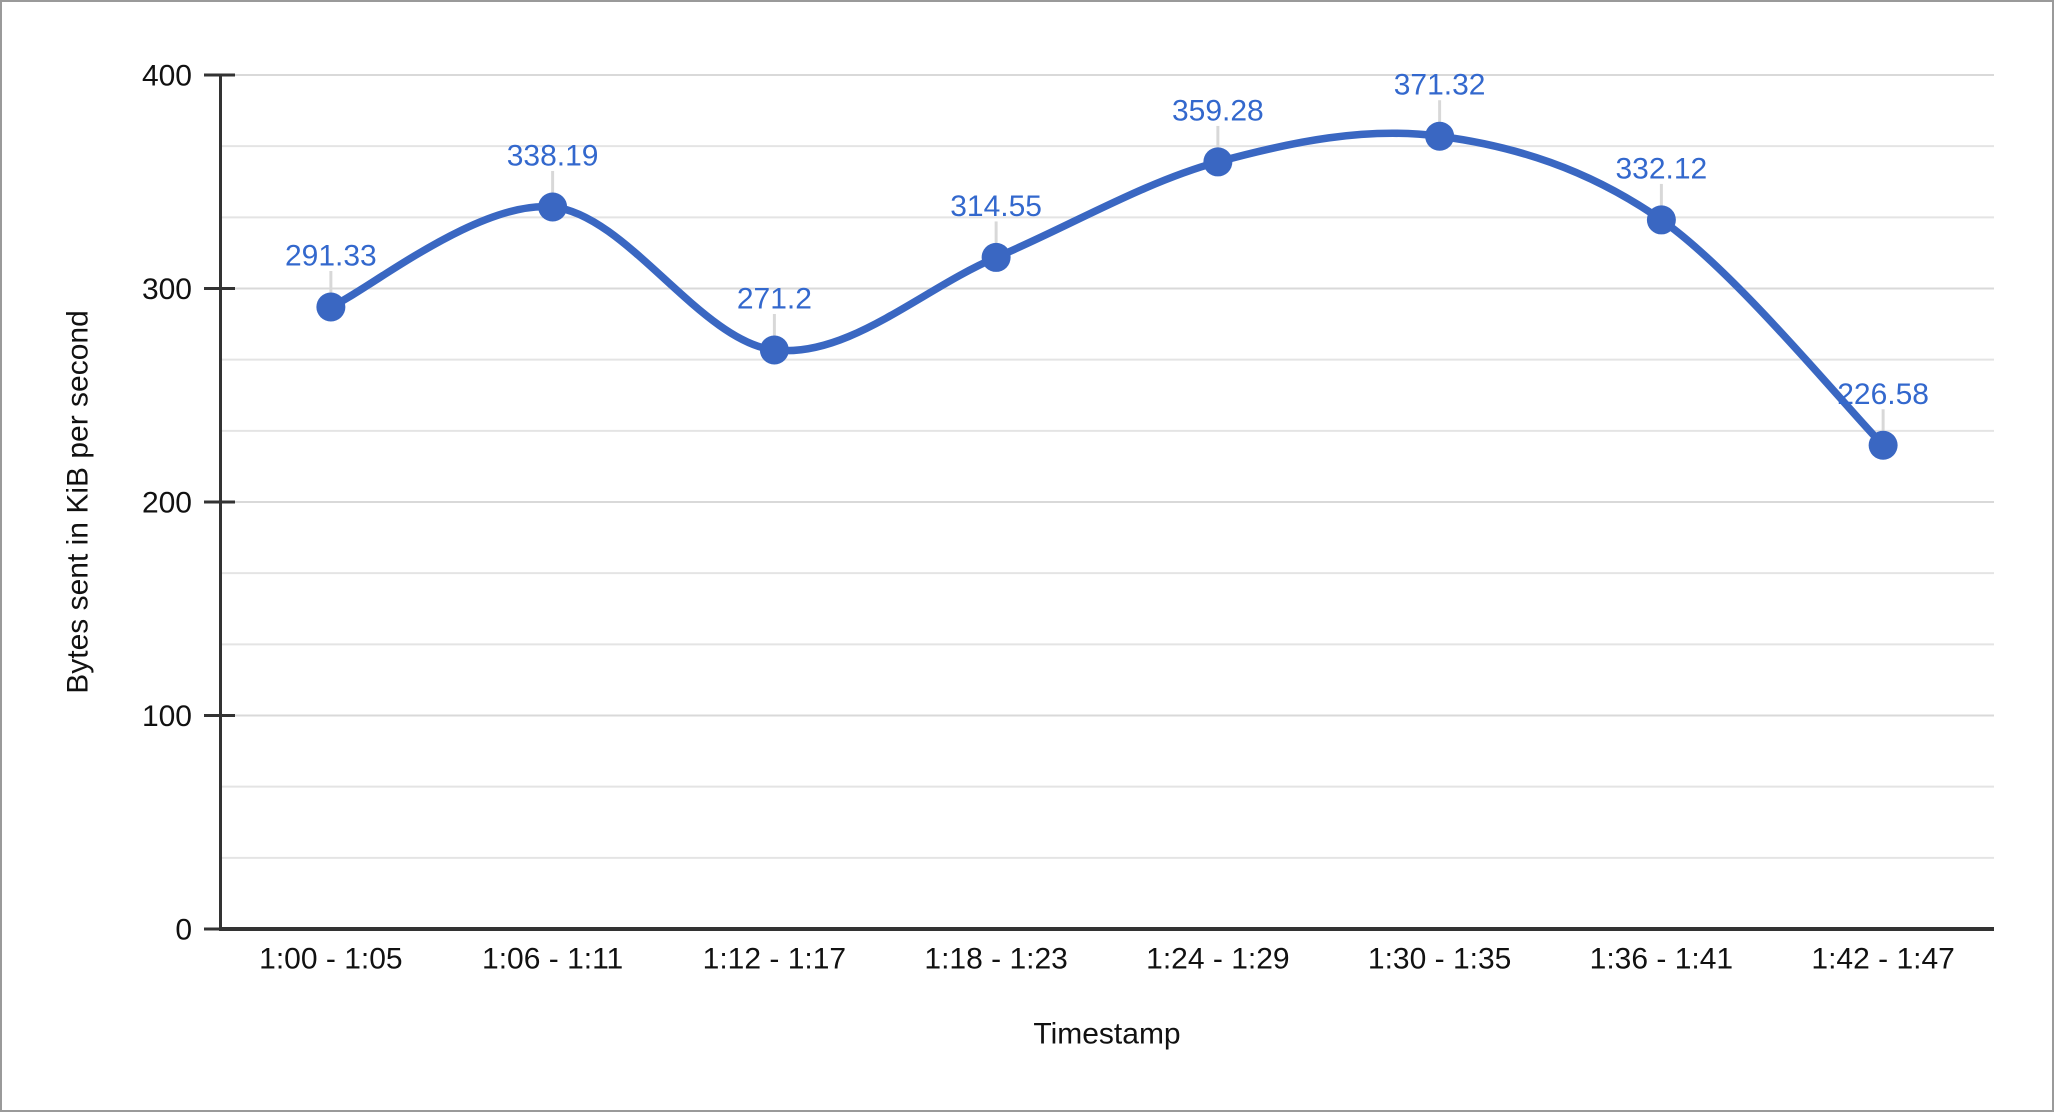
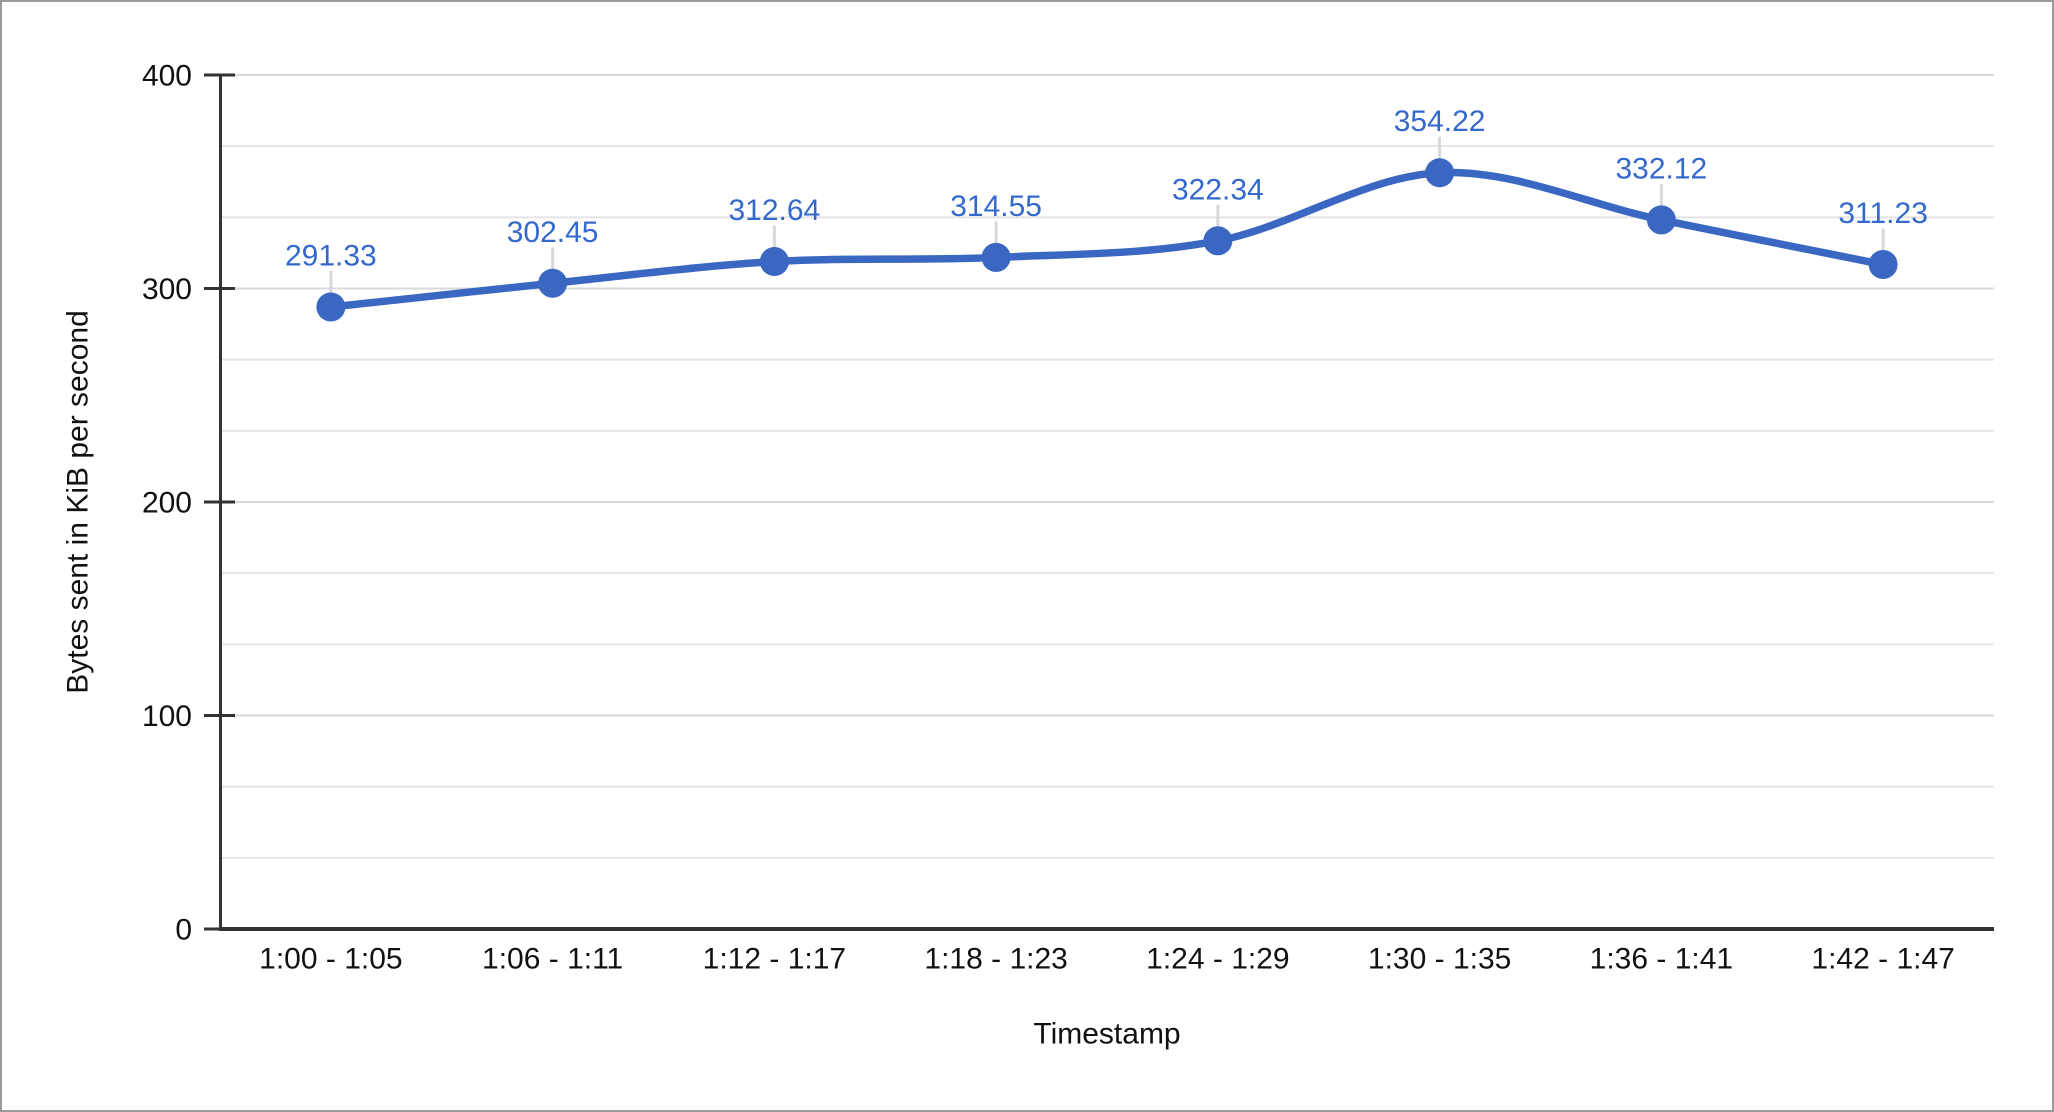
1:06 - 1:11: 338.19 -> 302.45
1:12 - 1:17: 271.2 -> 312.64
1:24 - 1:29: 359.28 -> 322.34
1:30 - 1:35: 371.32 -> 354.22
1:42 - 1:47: 226.58 -> 311.23
